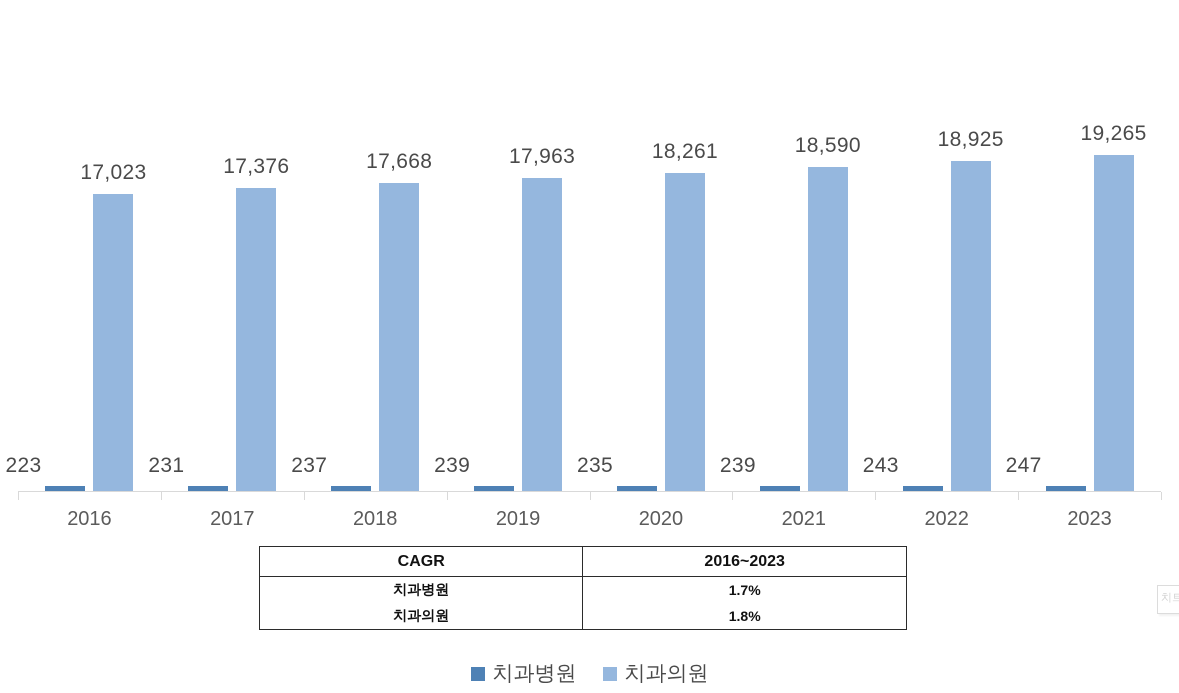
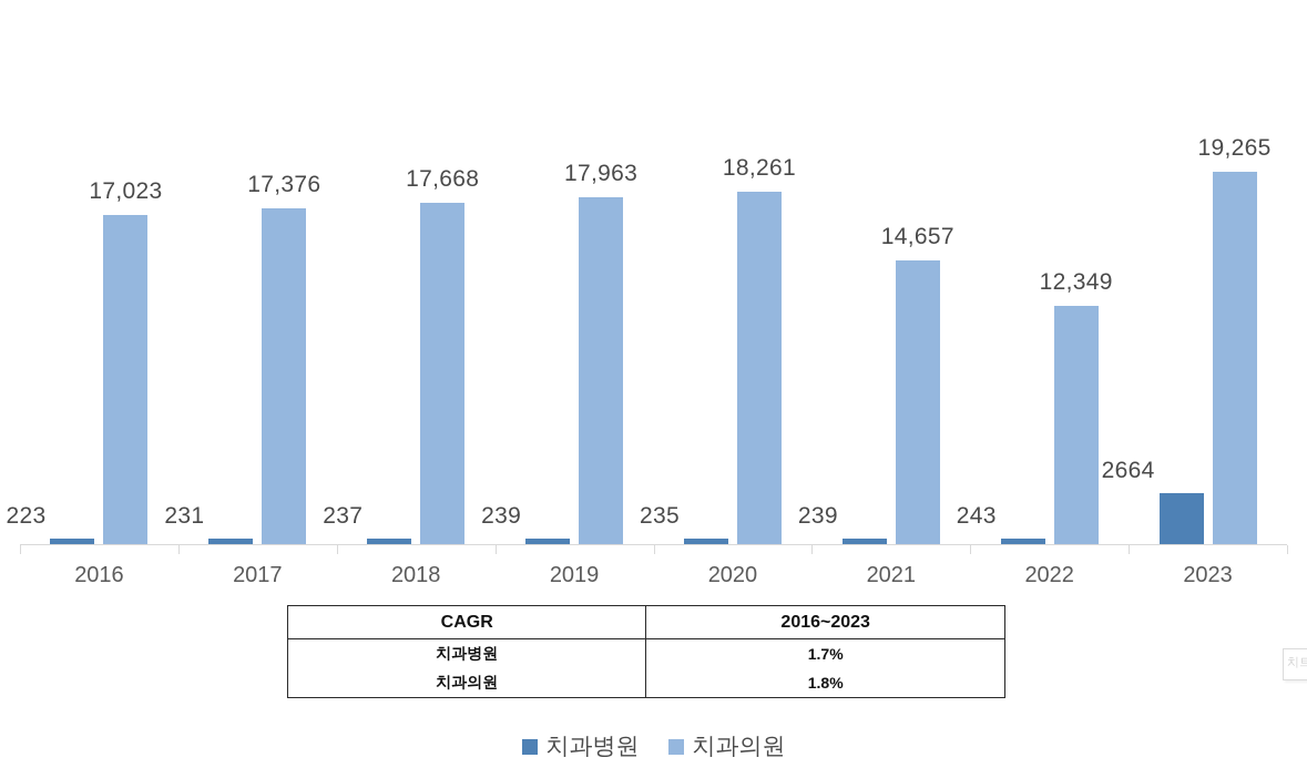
치과의원/2021: 18,590 -> 14,657
치과의원/2022: 18,925 -> 12,349
치과병원/2023: 247 -> 2664
